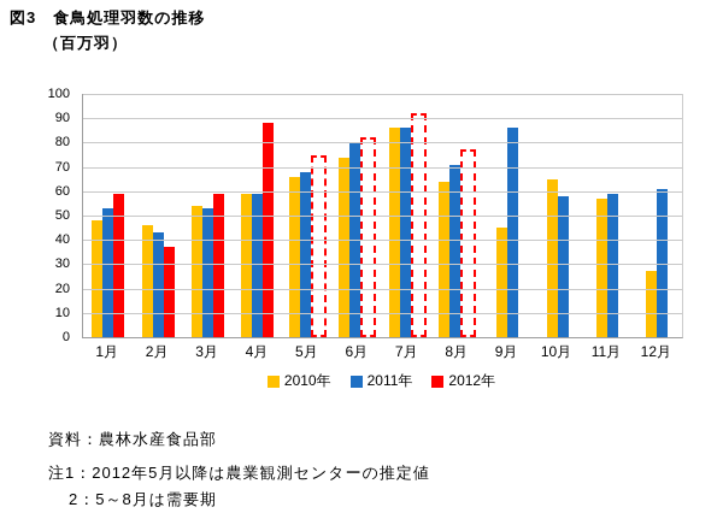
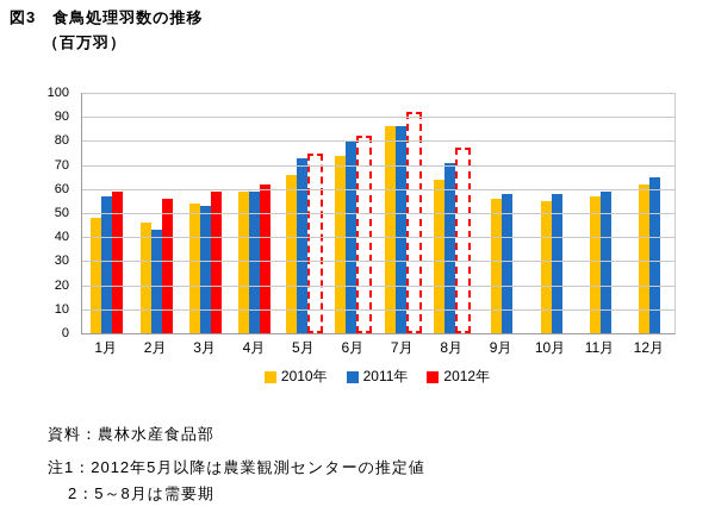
2011年/1月: 53 -> 57
2012年/2月: 37 -> 56
2012年/4月: 88 -> 62
2011年/5月: 68 -> 73
2010年/9月: 45 -> 56
2011年/9月: 86 -> 58
2010年/10月: 65 -> 55
2010年/12月: 27 -> 62
2011年/12月: 61 -> 65
